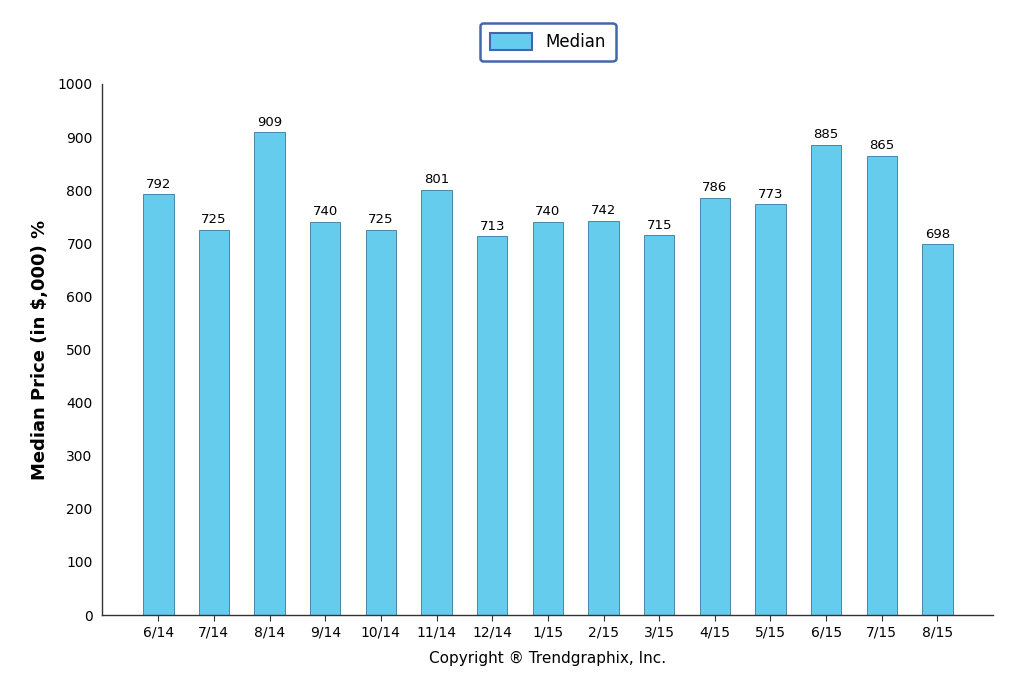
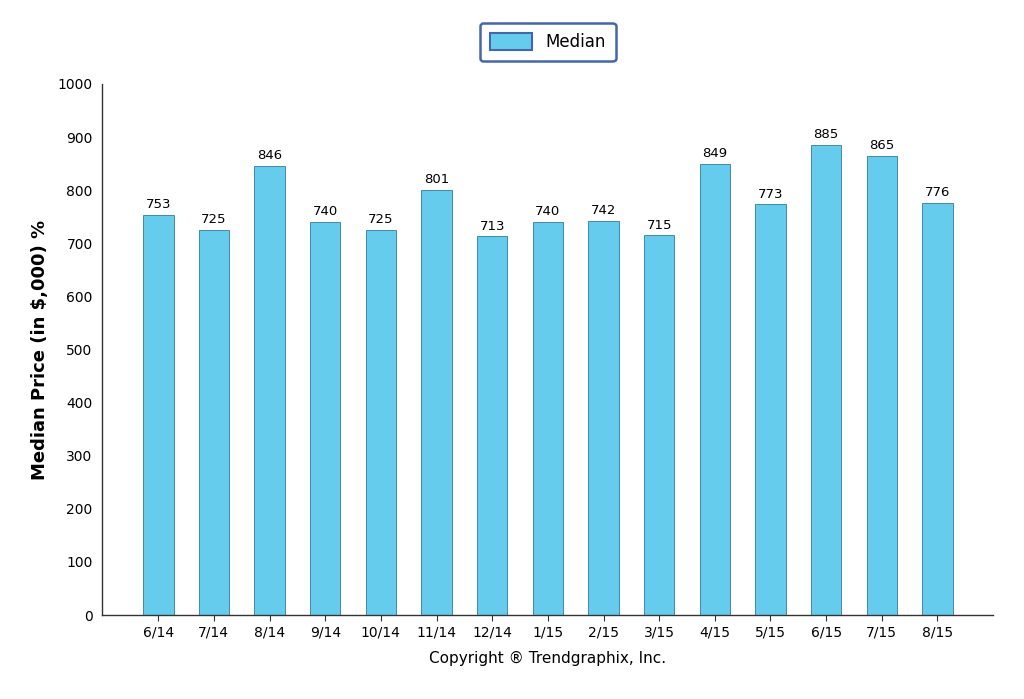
6/14: 792 -> 753
8/14: 909 -> 846
4/15: 786 -> 849
8/15: 698 -> 776
